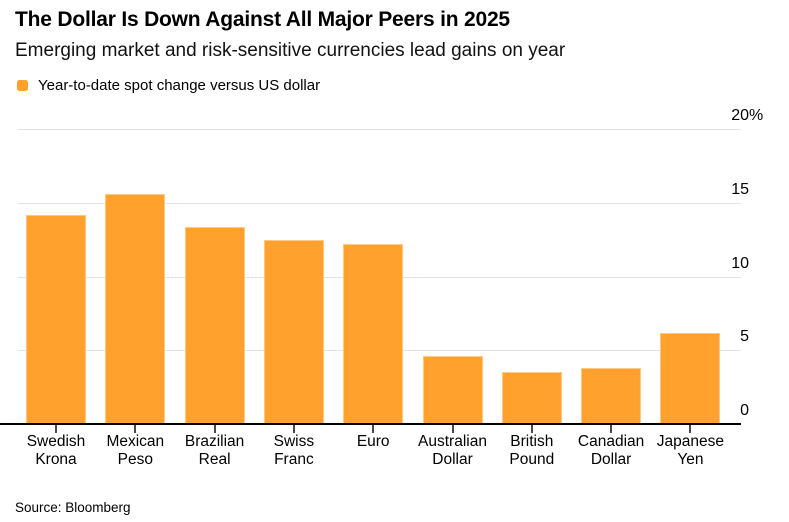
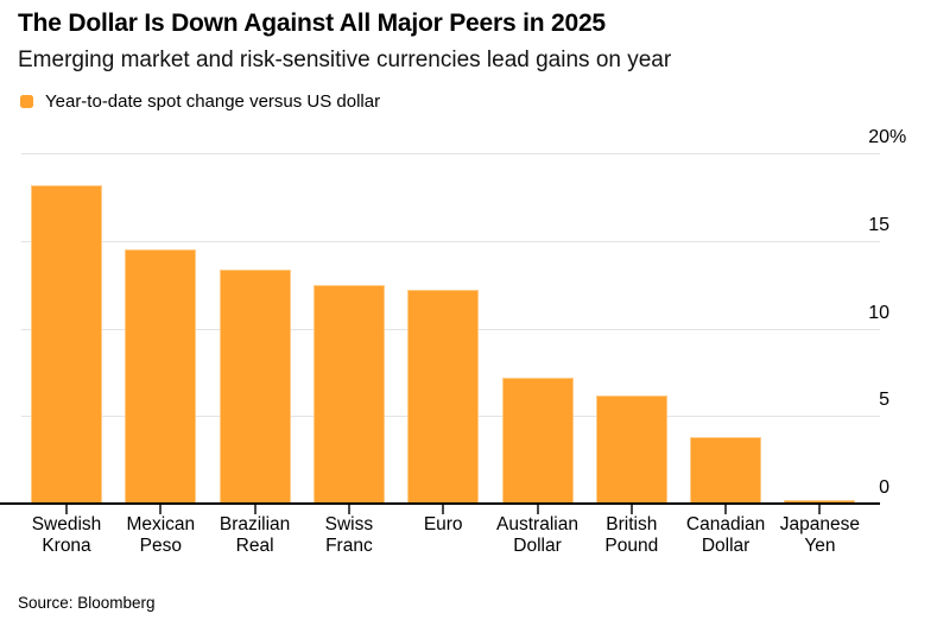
Swedish Krona: 14.2 -> 18.2
Mexican Peso: 15.6 -> 14.5
Australian Dollar: 4.6 -> 7.2
British Pound: 3.5 -> 6.2
Japanese Yen: 6.2 -> 0.2
